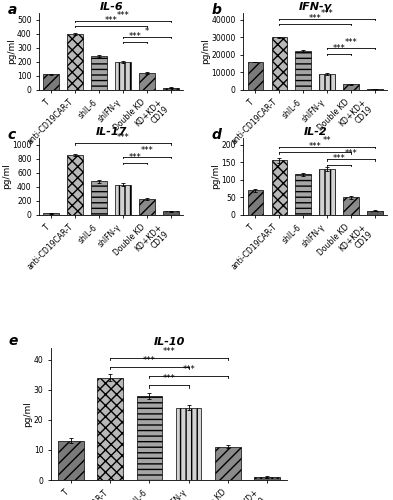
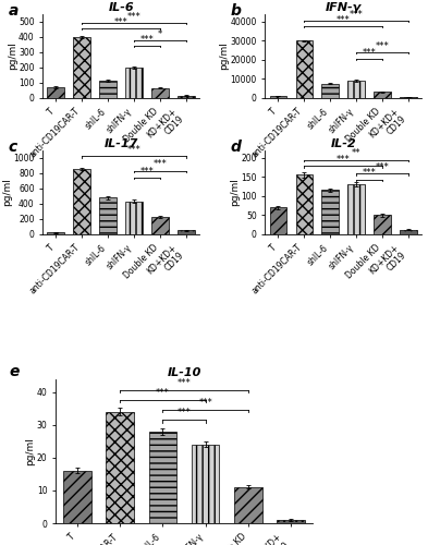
IL-6/T: 110 -> 70
IL-6/shIL-6: 240 -> 110
IL-6/Double KD: 120 -> 60
IFN-γ/T: 16000 -> 1000
IFN-γ/shIL-6: 22000 -> 8000
IL-10/T: 13 -> 16
